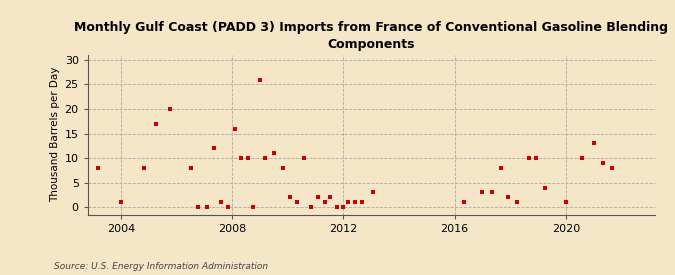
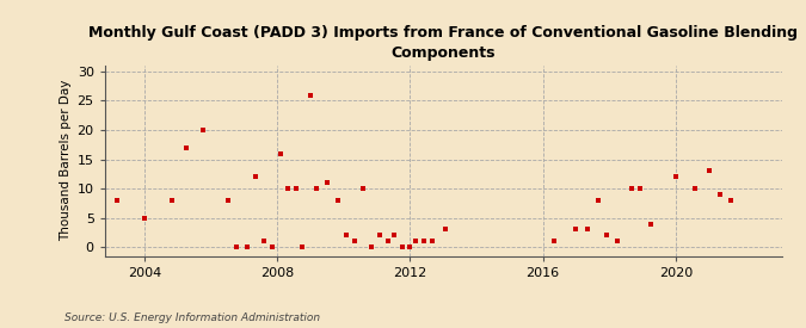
2004: 1 -> 5
2020: 1 -> 12
